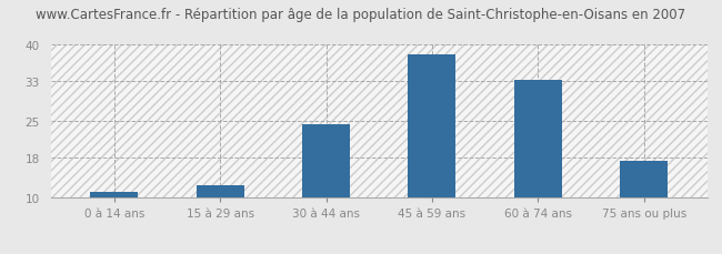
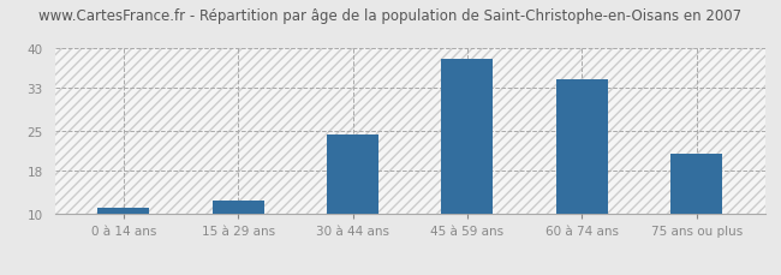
60 à 74 ans: 33.2 -> 34.5
75 ans ou plus: 17.2 -> 21.0
